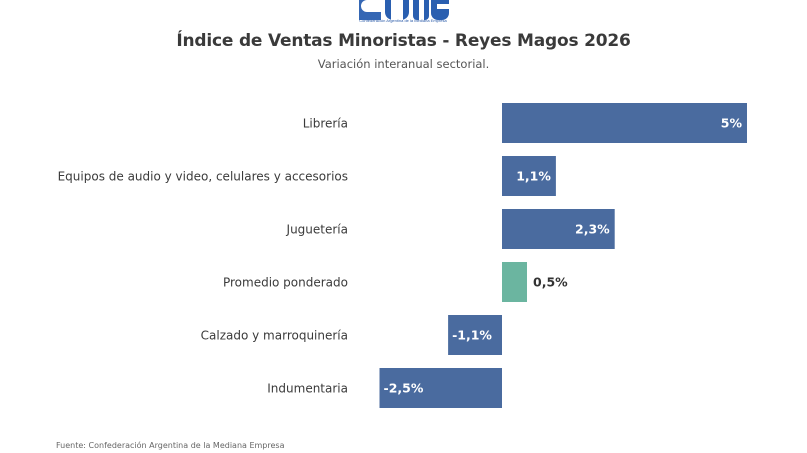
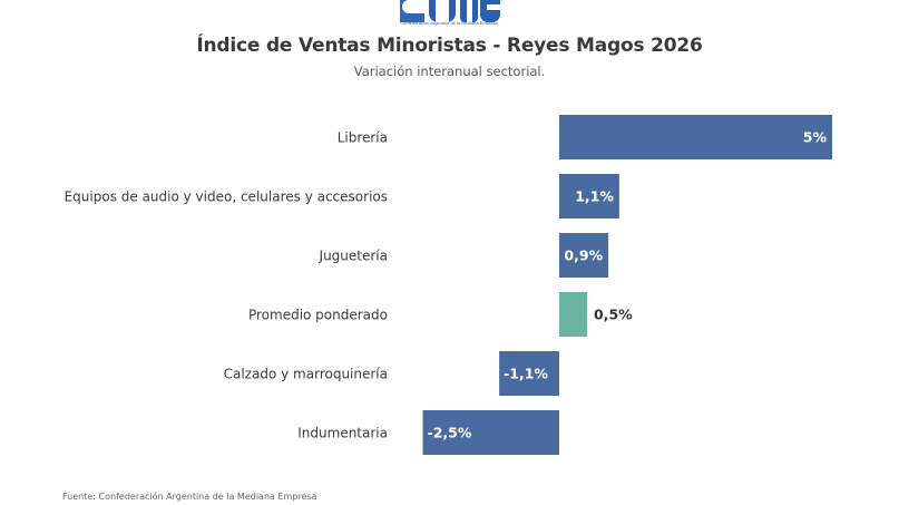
Juguetería: 2,3% -> 0,9%
